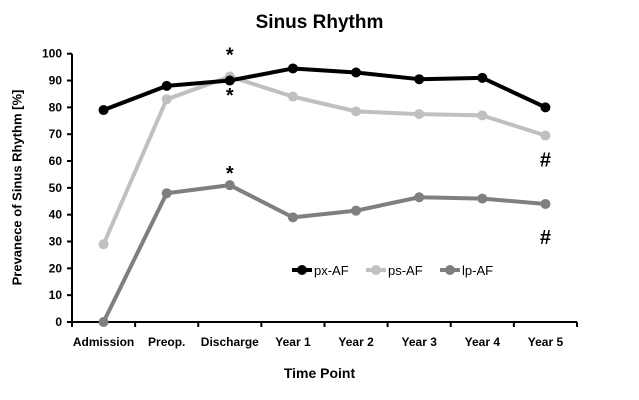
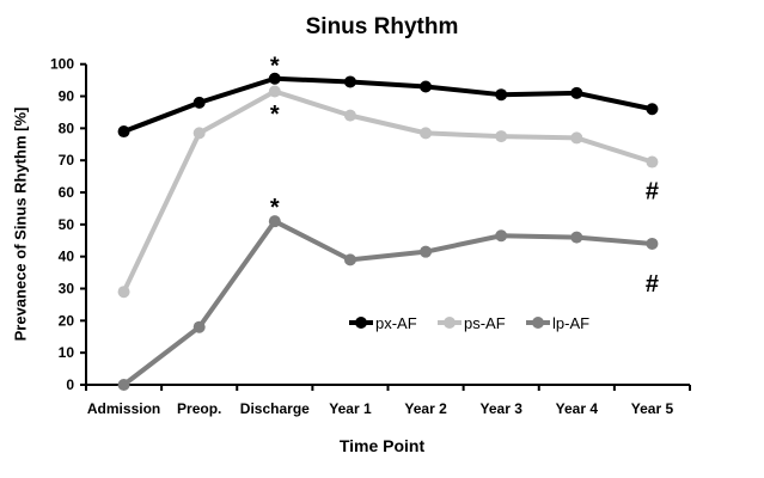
ps-AF/Preop.: 83 -> 78
lp-AF/Preop.: 48 -> 18
px-AF/Discharge: 90 -> 96
px-AF/Year 5: 80 -> 86
